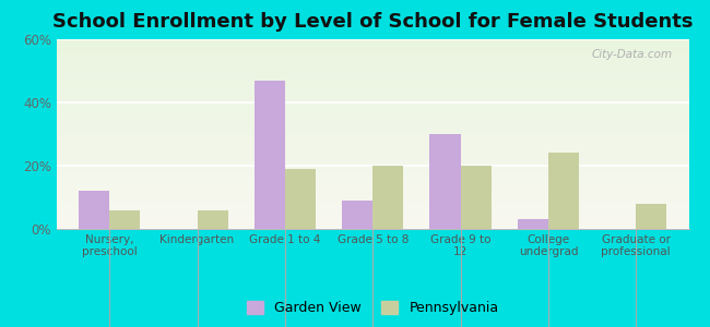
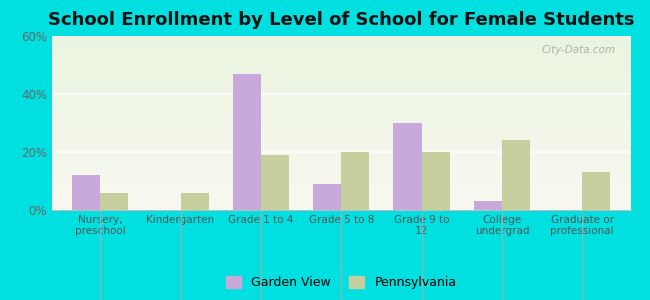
Pennsylvania/Graduate or professional: 8% -> 13%
